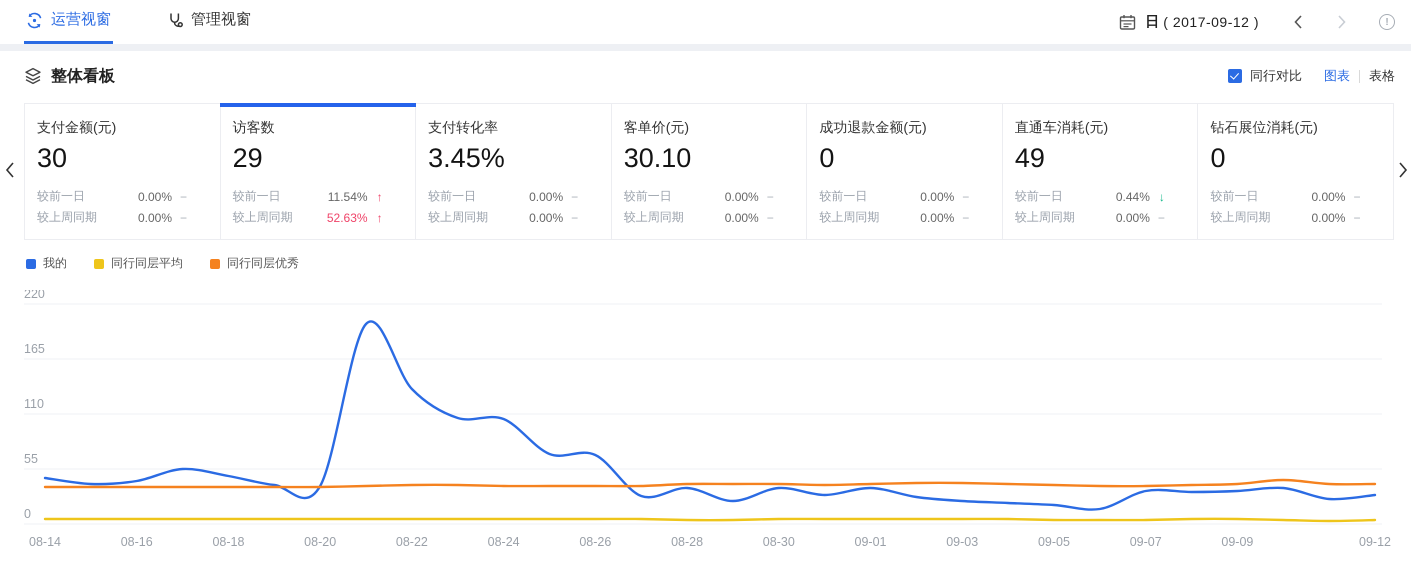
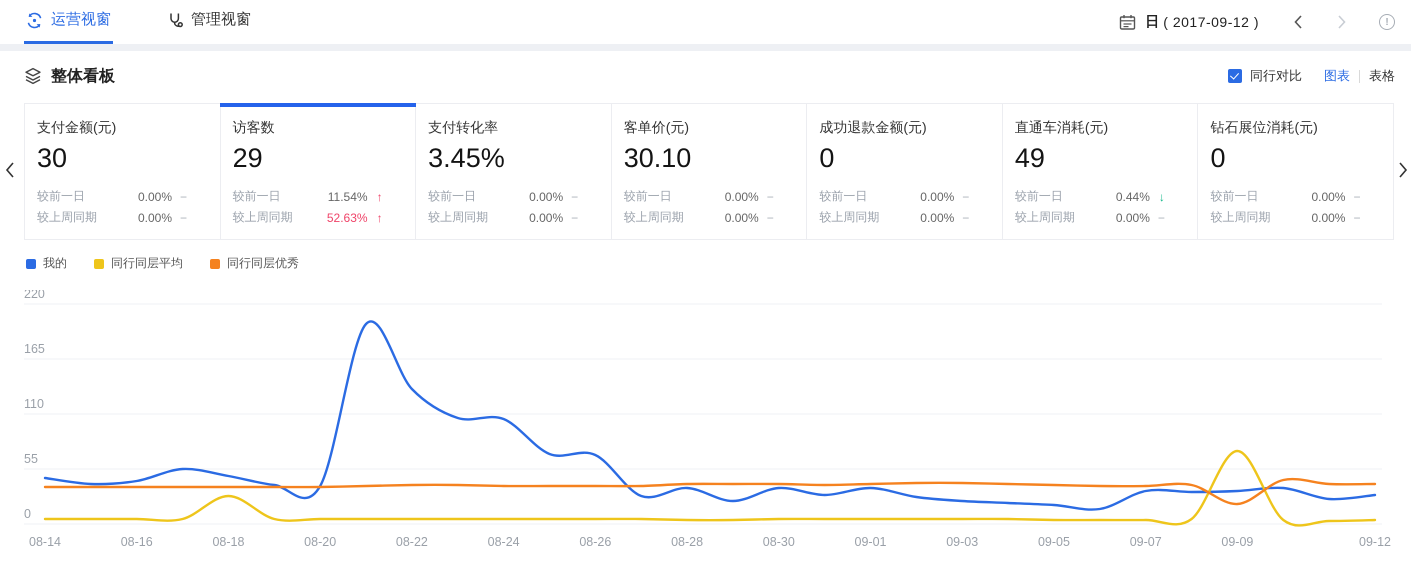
同行同层平均/08-18: 5 -> 28
同行同层平均/09-09: 5 -> 73
同行同层优秀/09-09: 40 -> 20
